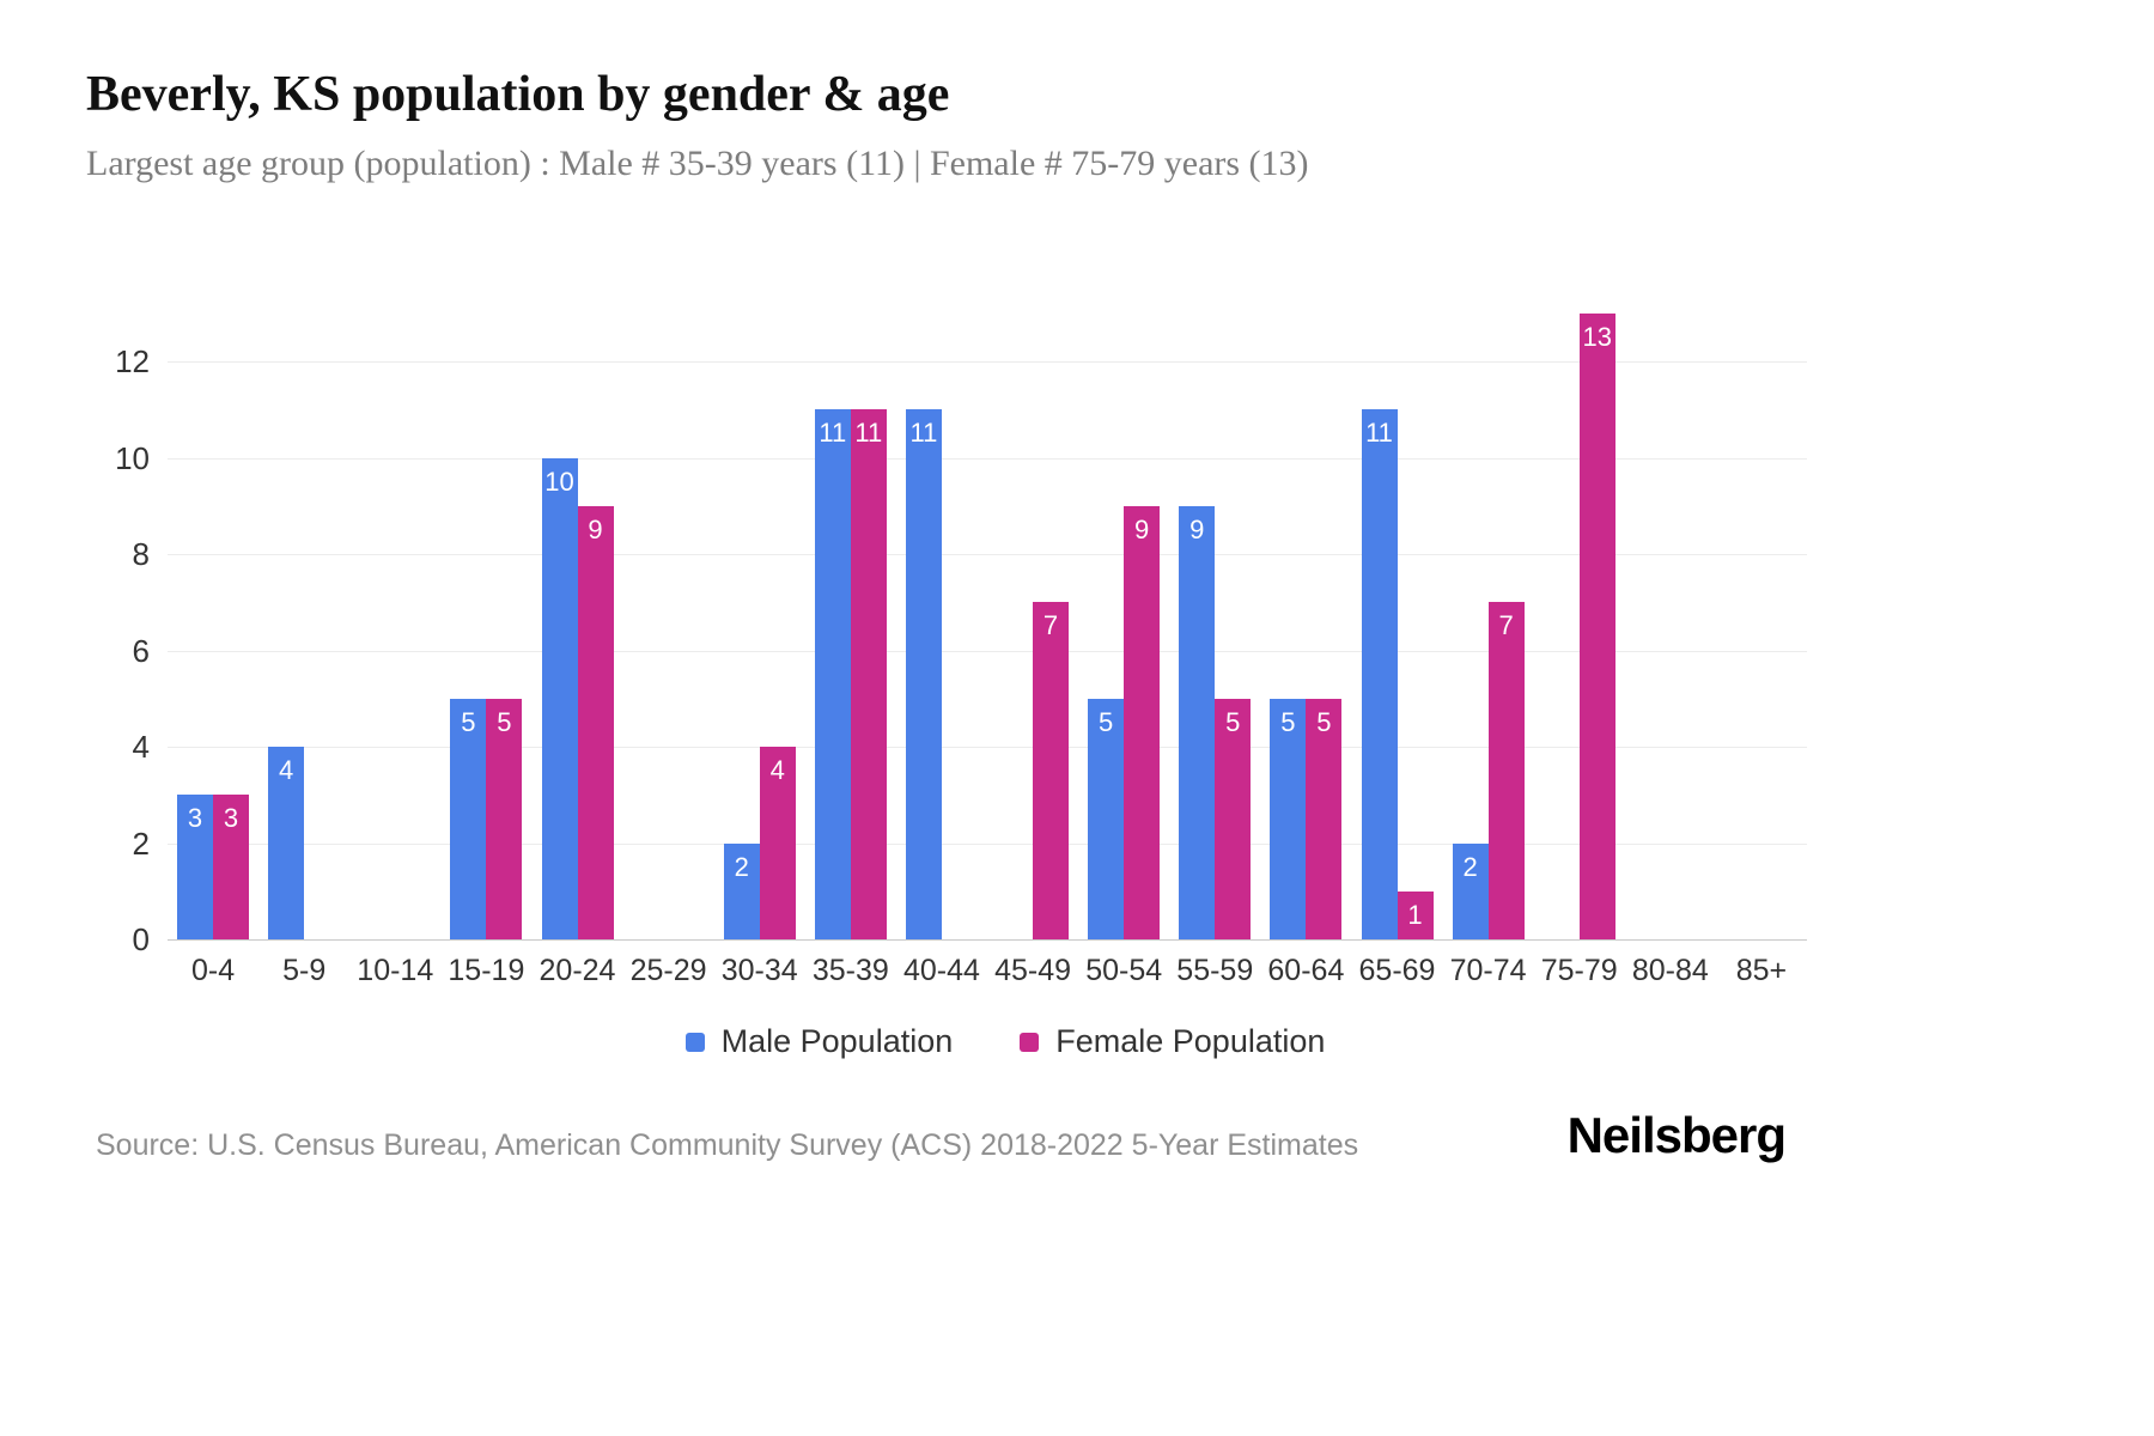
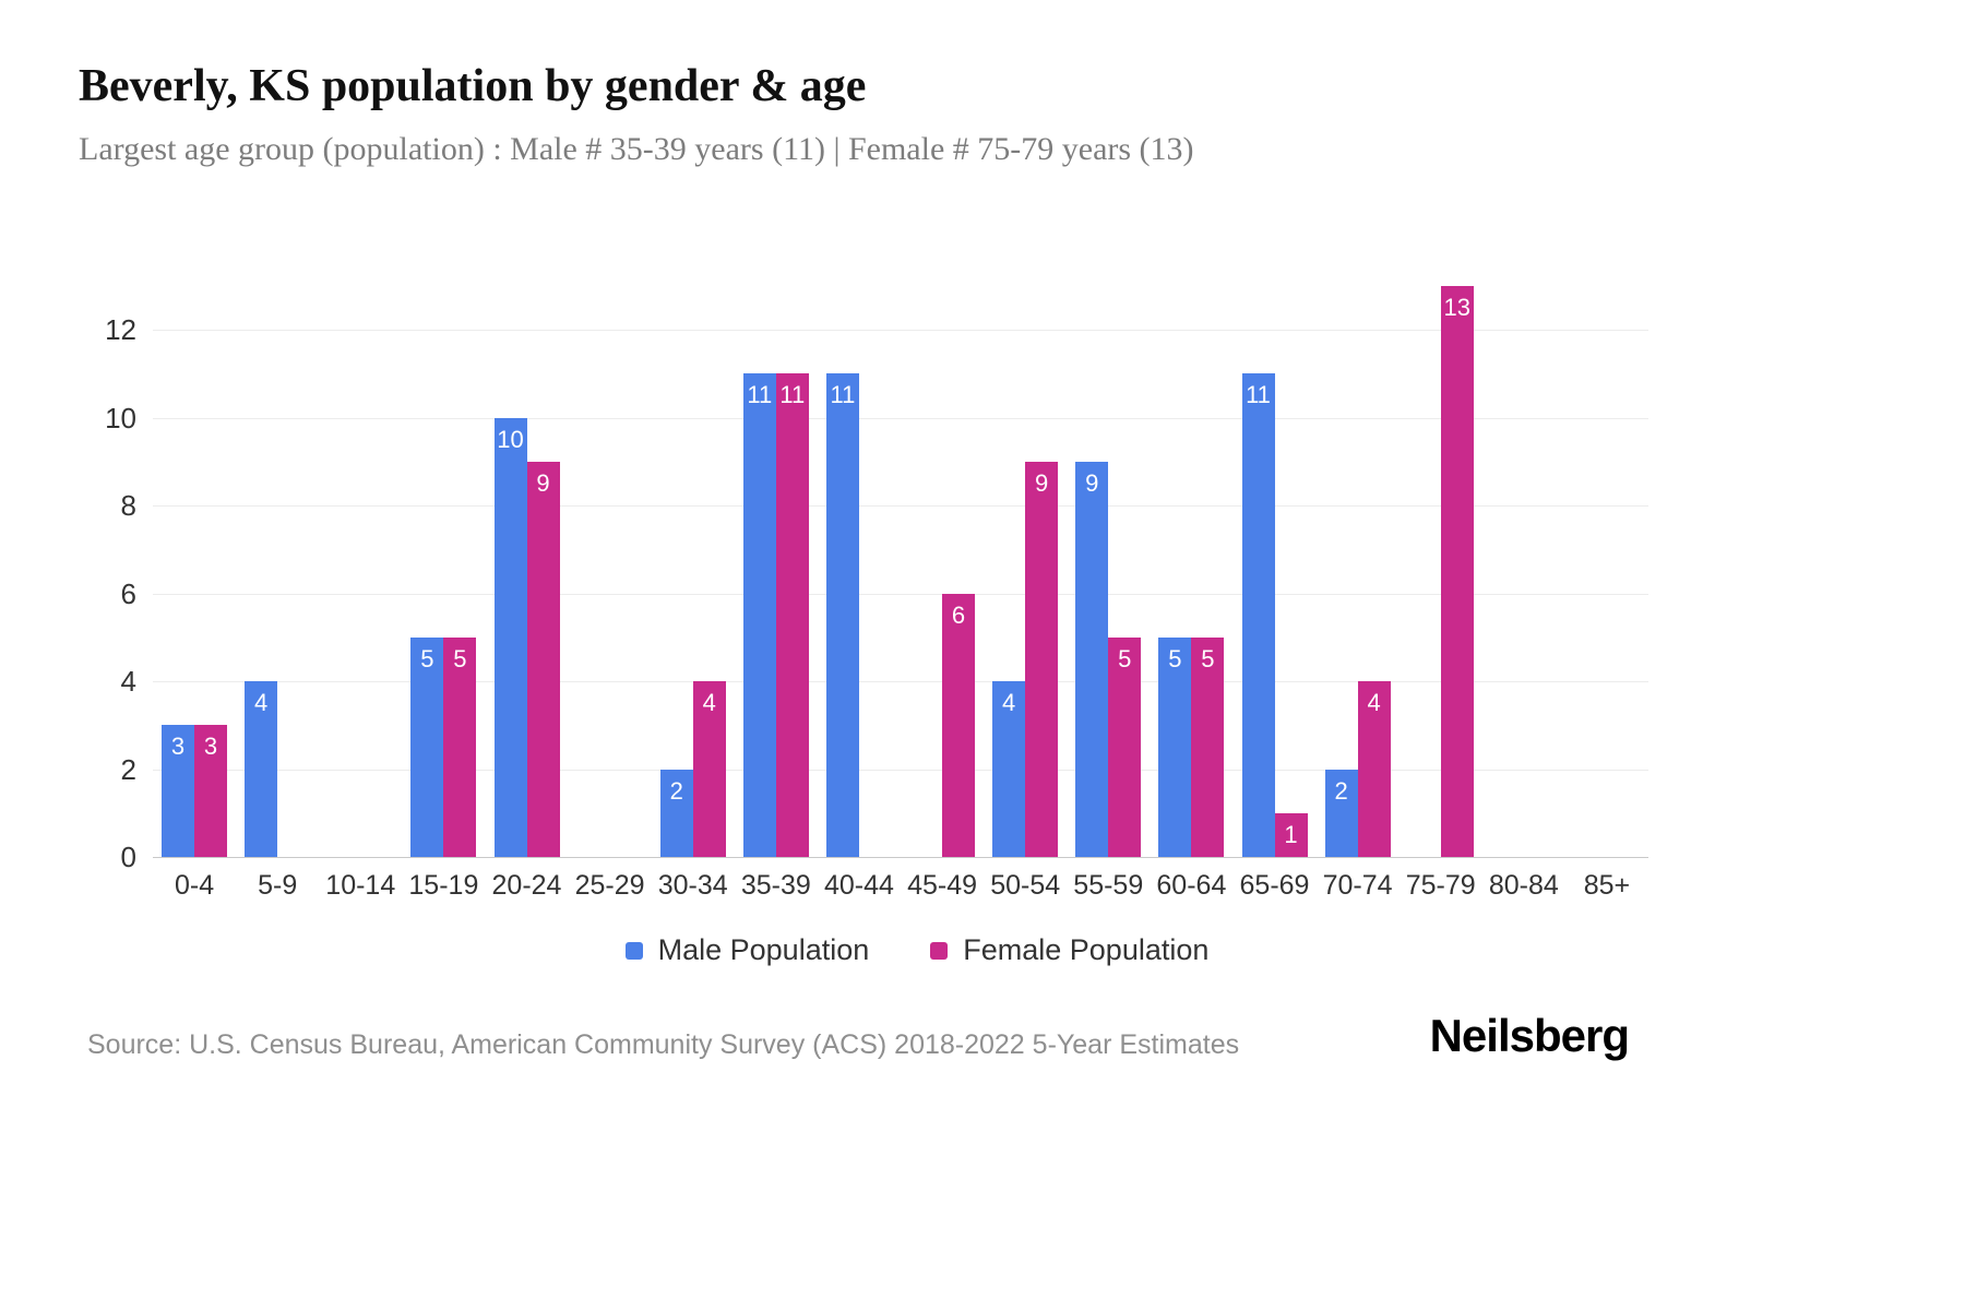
Female Population/45-49: 7 -> 6
Male Population/50-54: 5 -> 4
Female Population/70-74: 7 -> 4
